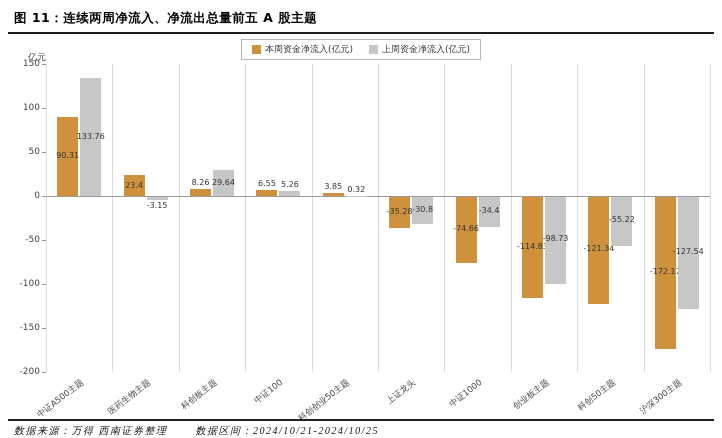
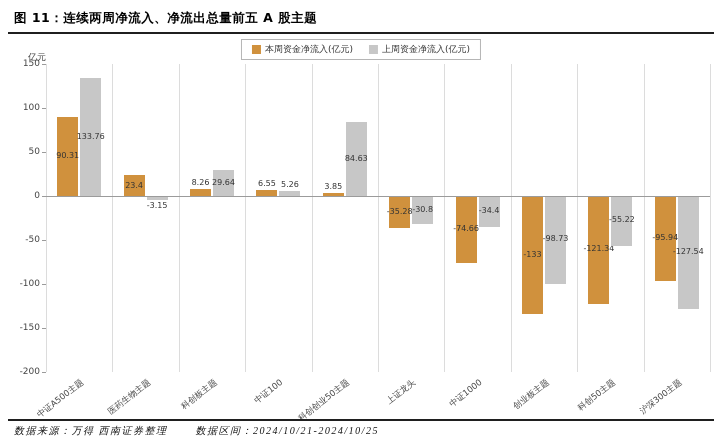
上周资金净流入(亿元)/科创创业50主题: 0.32 -> 84.63
本周资金净流入(亿元)/创业板主题: -114.83 -> -133
本周资金净流入(亿元)/沪深300主题: -172.17 -> -95.94
